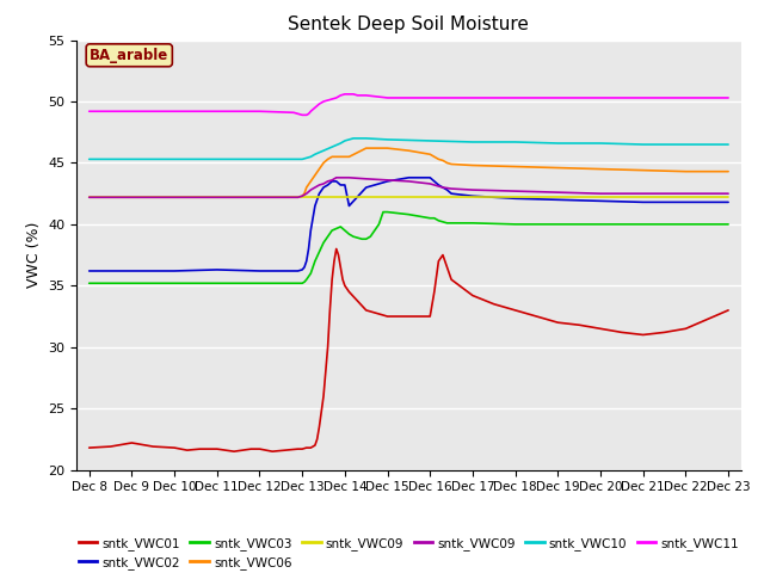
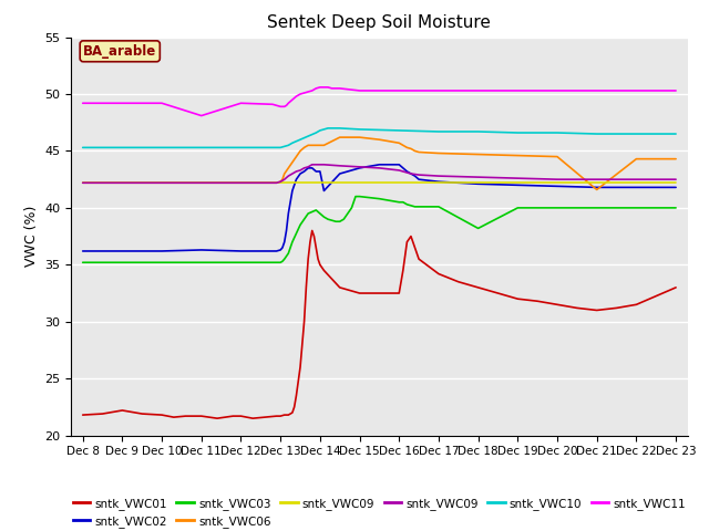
sntk_VWC11/Dec 11: 49.2 -> 48.1
sntk_VWC03/Dec 18: 40.0 -> 38.2
sntk_VWC06/Dec 21: 44.4 -> 41.6
